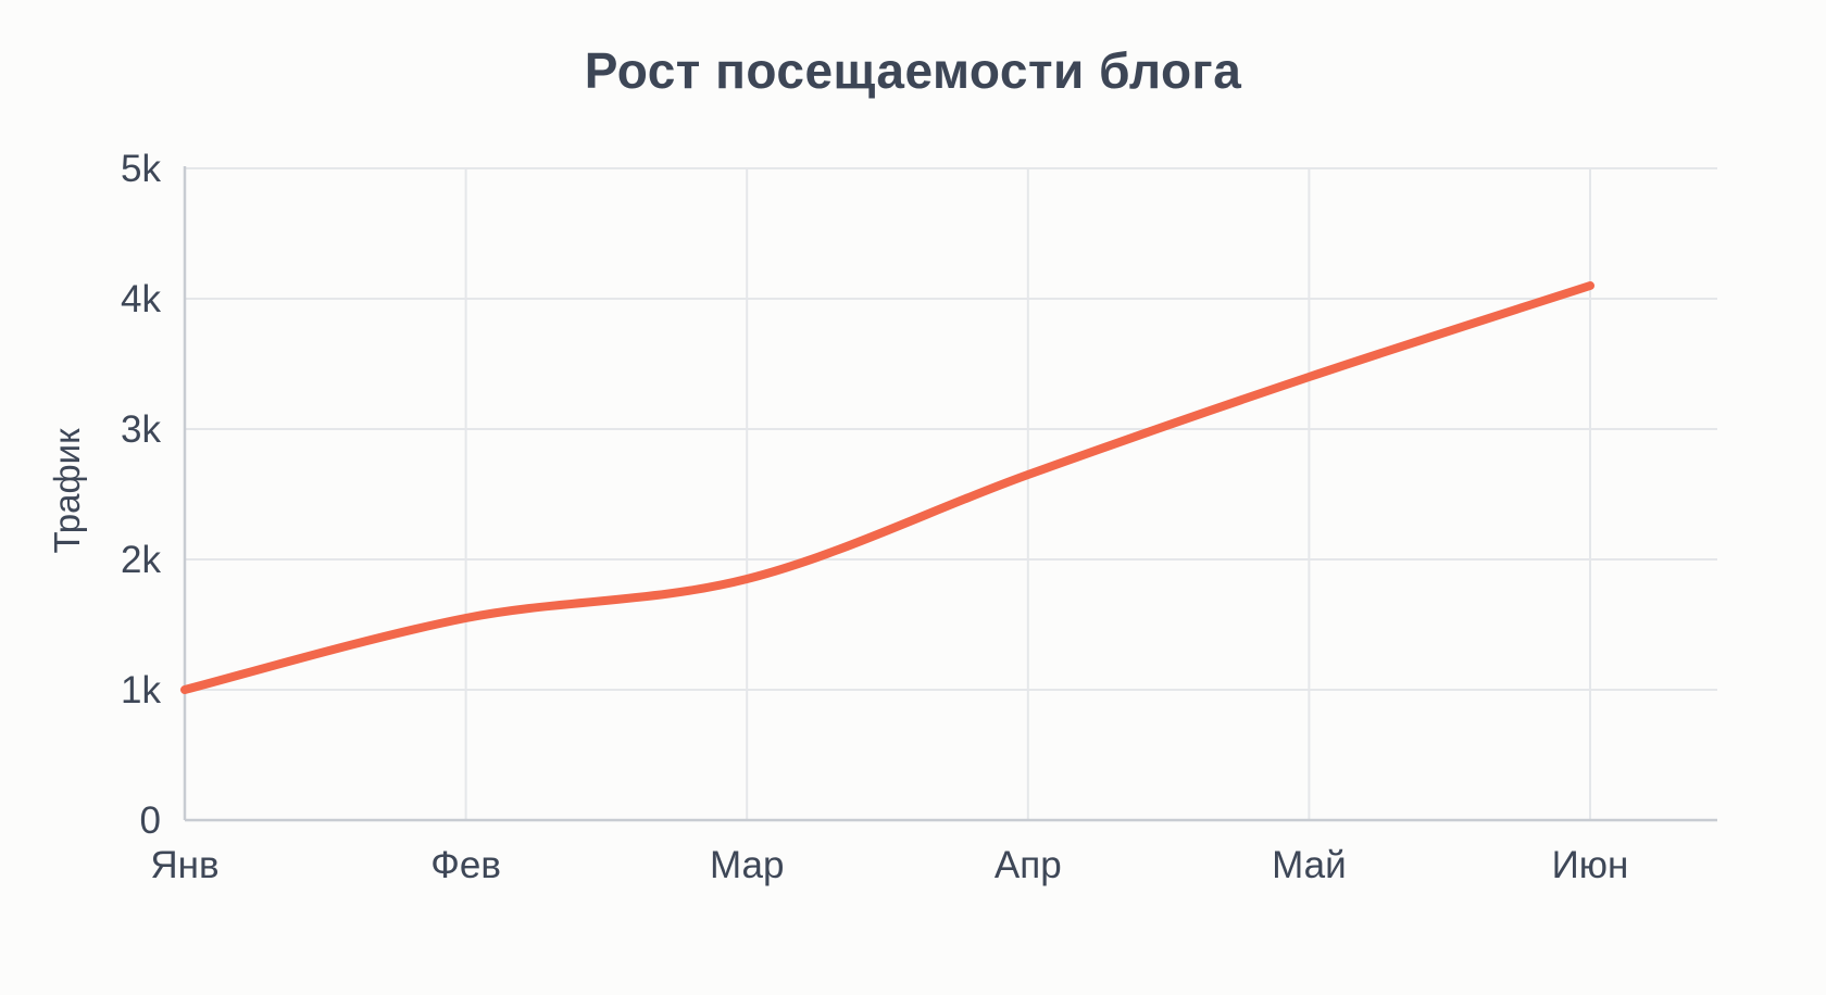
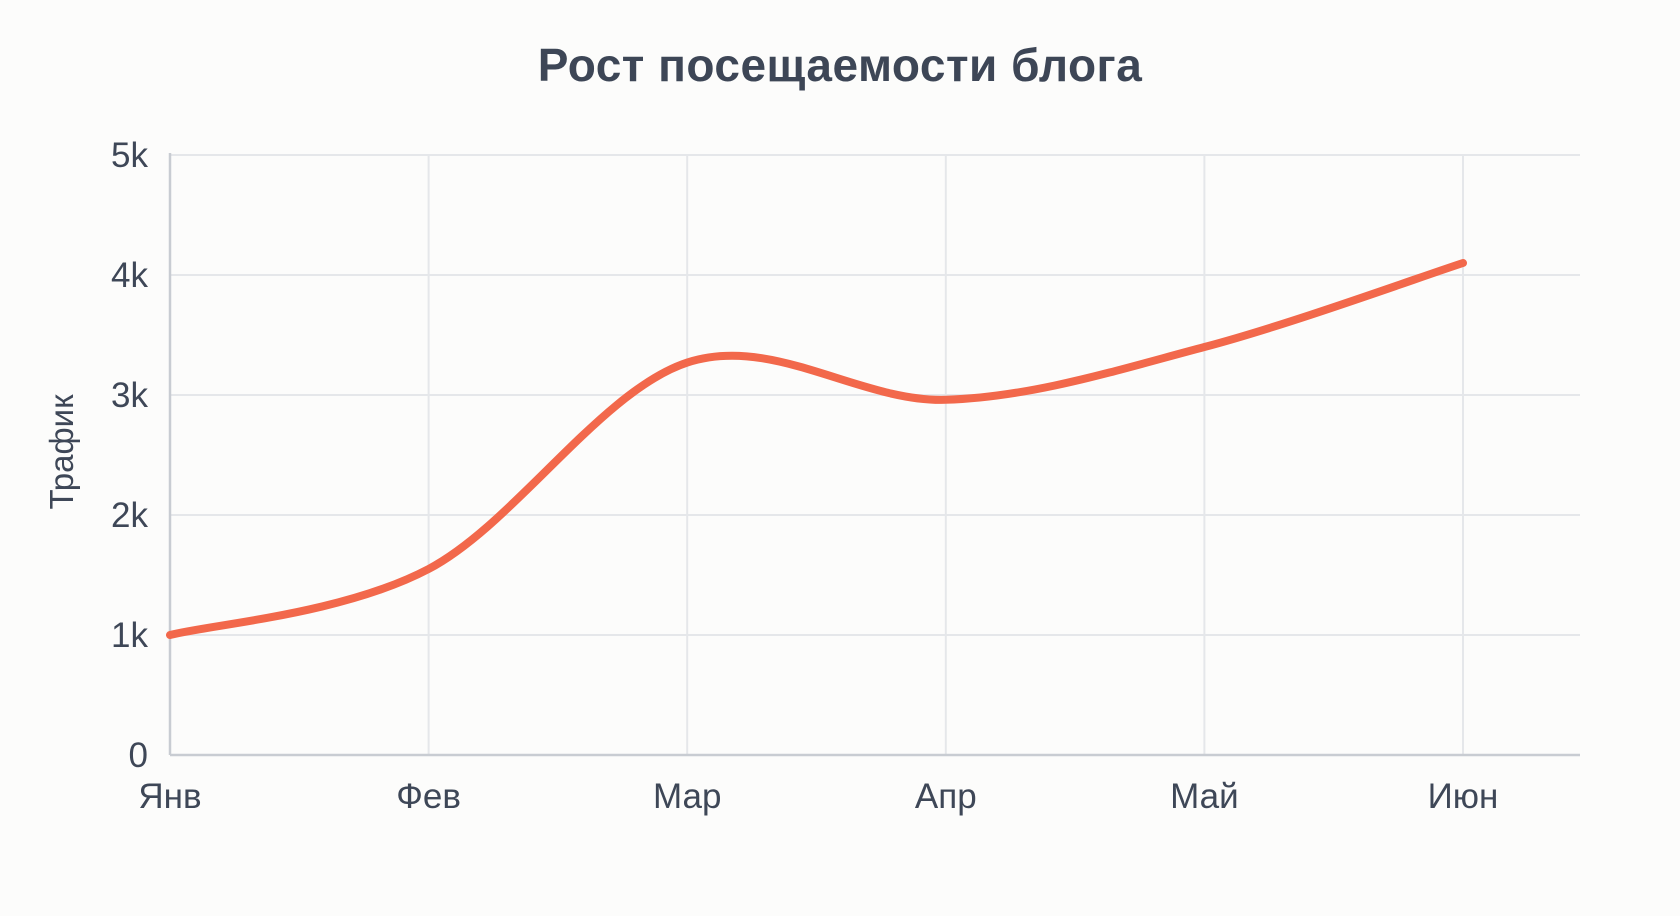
Мар: 1.85k -> 3.27k
Апр: 2.65k -> 2.96k
